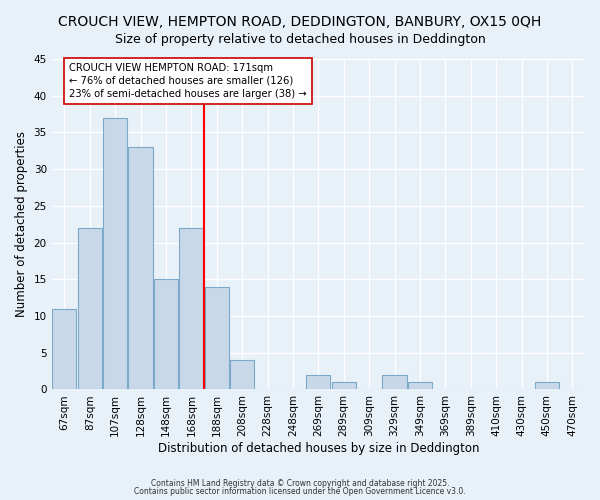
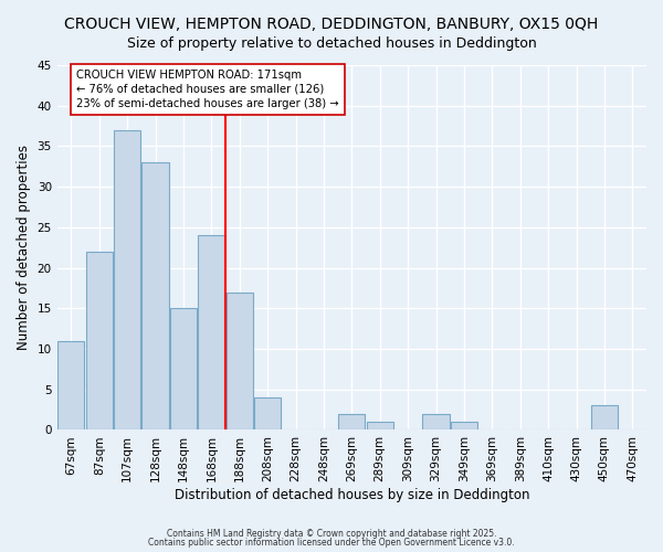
168sqm: 22 -> 24
188sqm: 14 -> 17
450sqm: 1 -> 3
